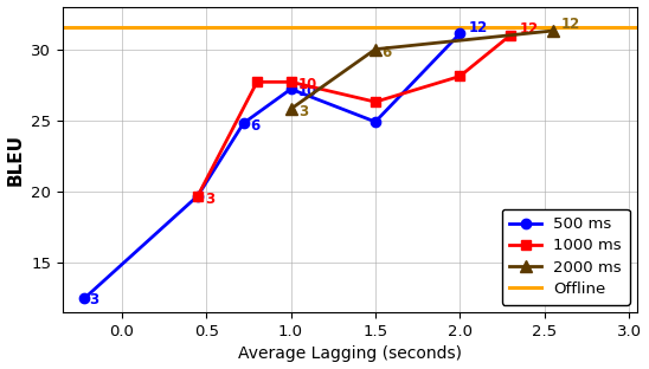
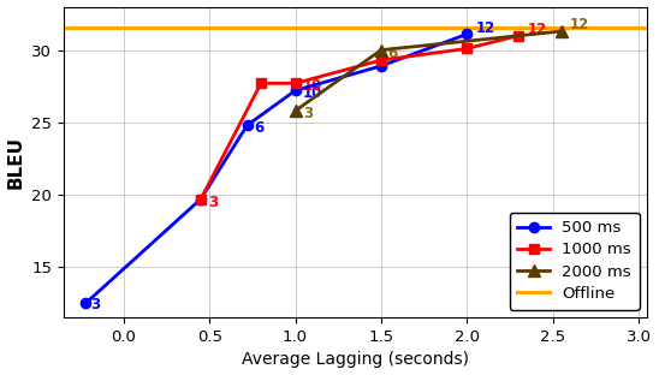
500 ms/1.5: 24.9 -> 28.9
1000 ms/1.5: 26.3 -> 29.3
1000 ms/2.0: 28.1 -> 30.1
